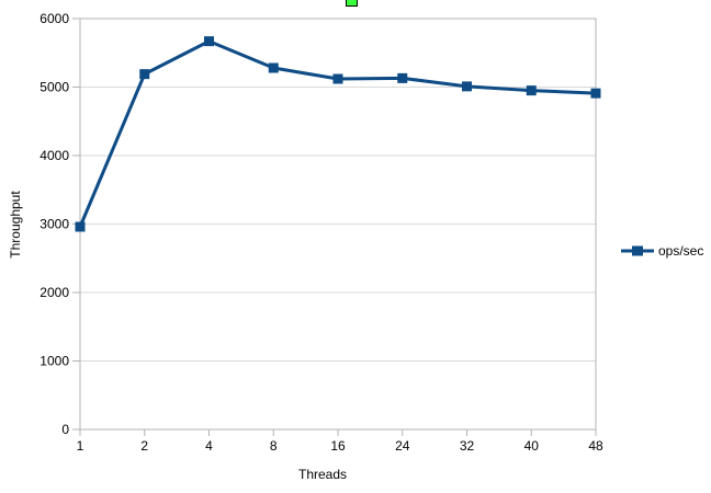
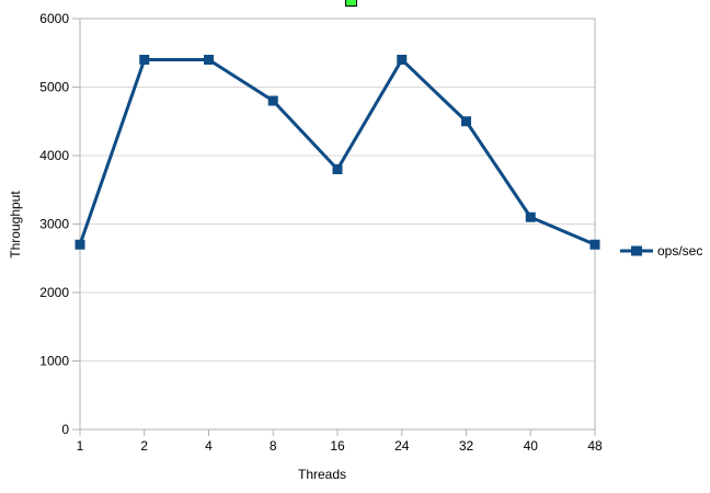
1: 3000 -> 2700
2: 5200 -> 5400
4: 5700 -> 5400
8: 5300 -> 4800
16: 5100 -> 3800
24: 5100 -> 5400
32: 5000 -> 4500
40: 5000 -> 3100
48: 4900 -> 2700
